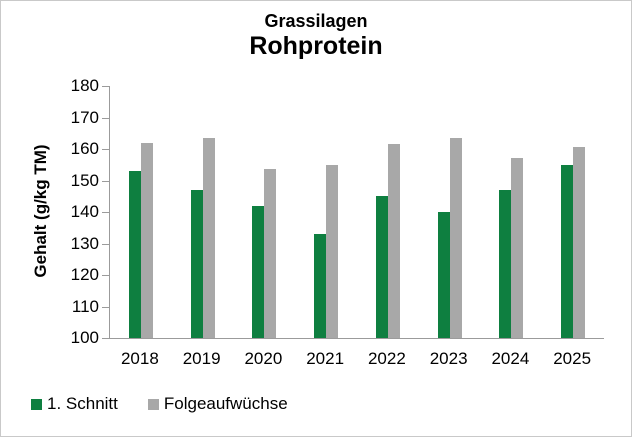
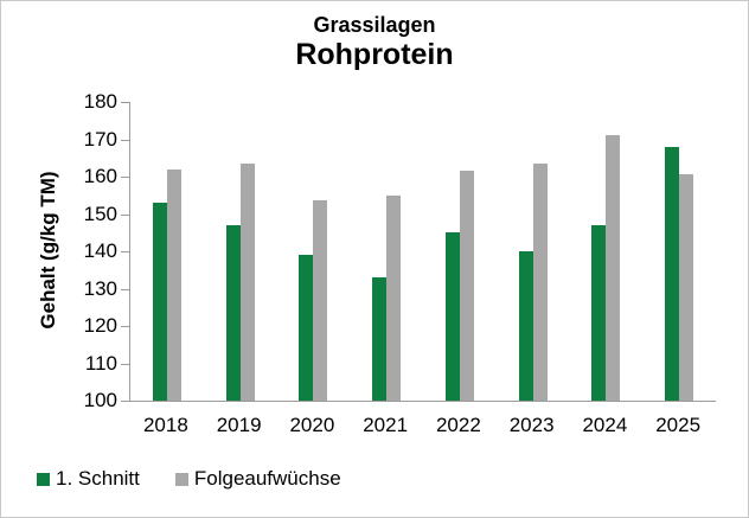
1. Schnitt/2020: 142 -> 139
Folgeaufwüchse/2024: 157 -> 171
1. Schnitt/2025: 155 -> 168
